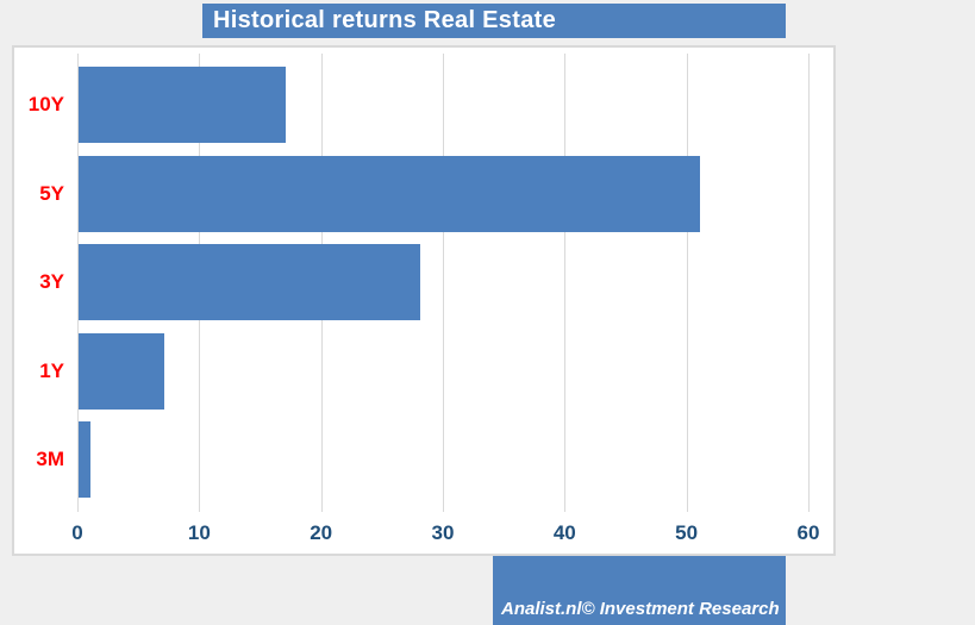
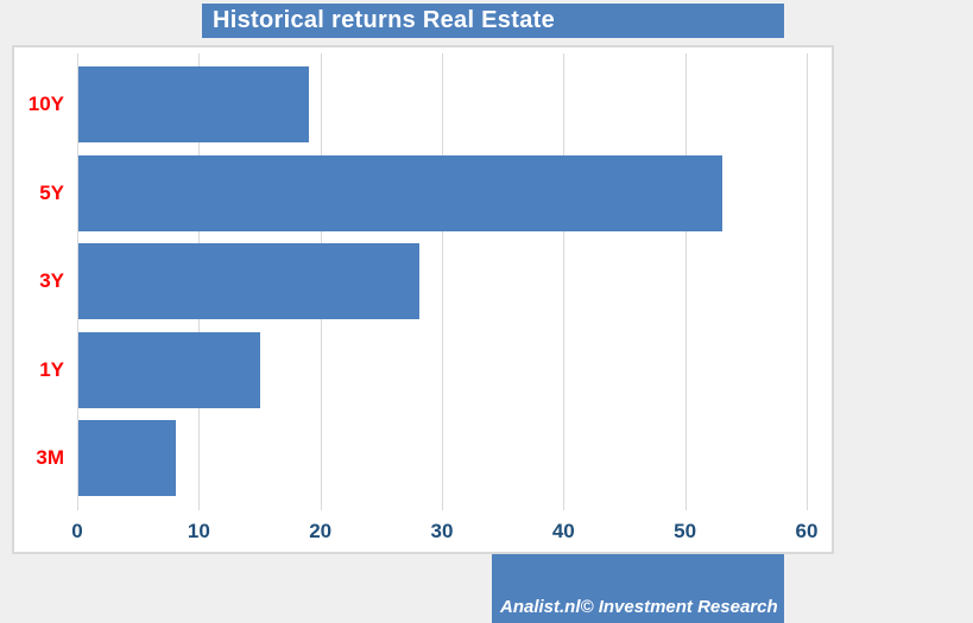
10Y: 17 -> 19
5Y: 51 -> 53
1Y: 7 -> 15
3M: 1 -> 8
